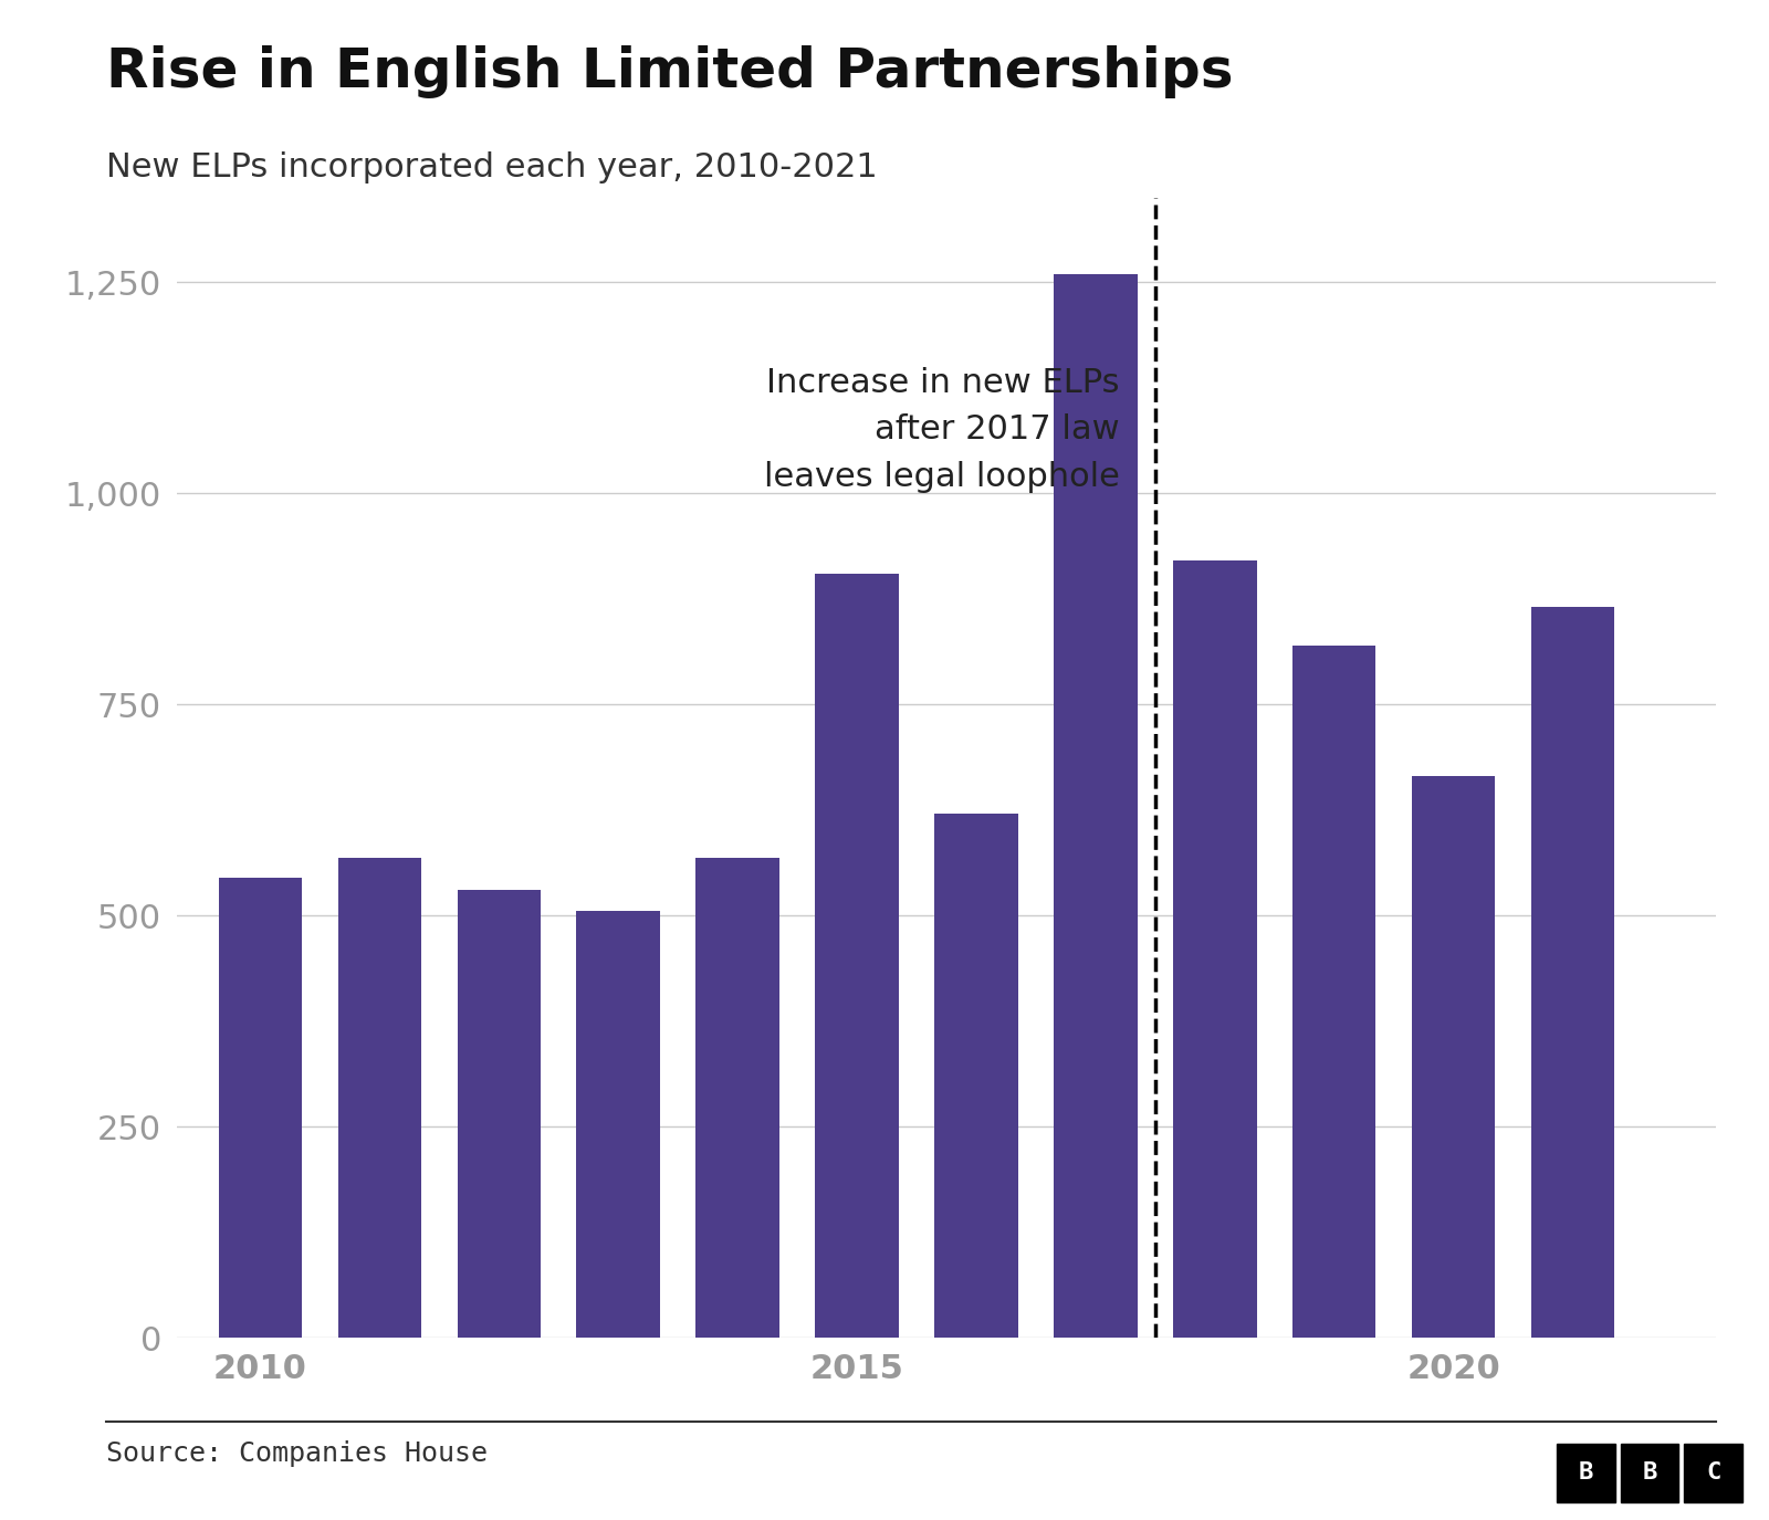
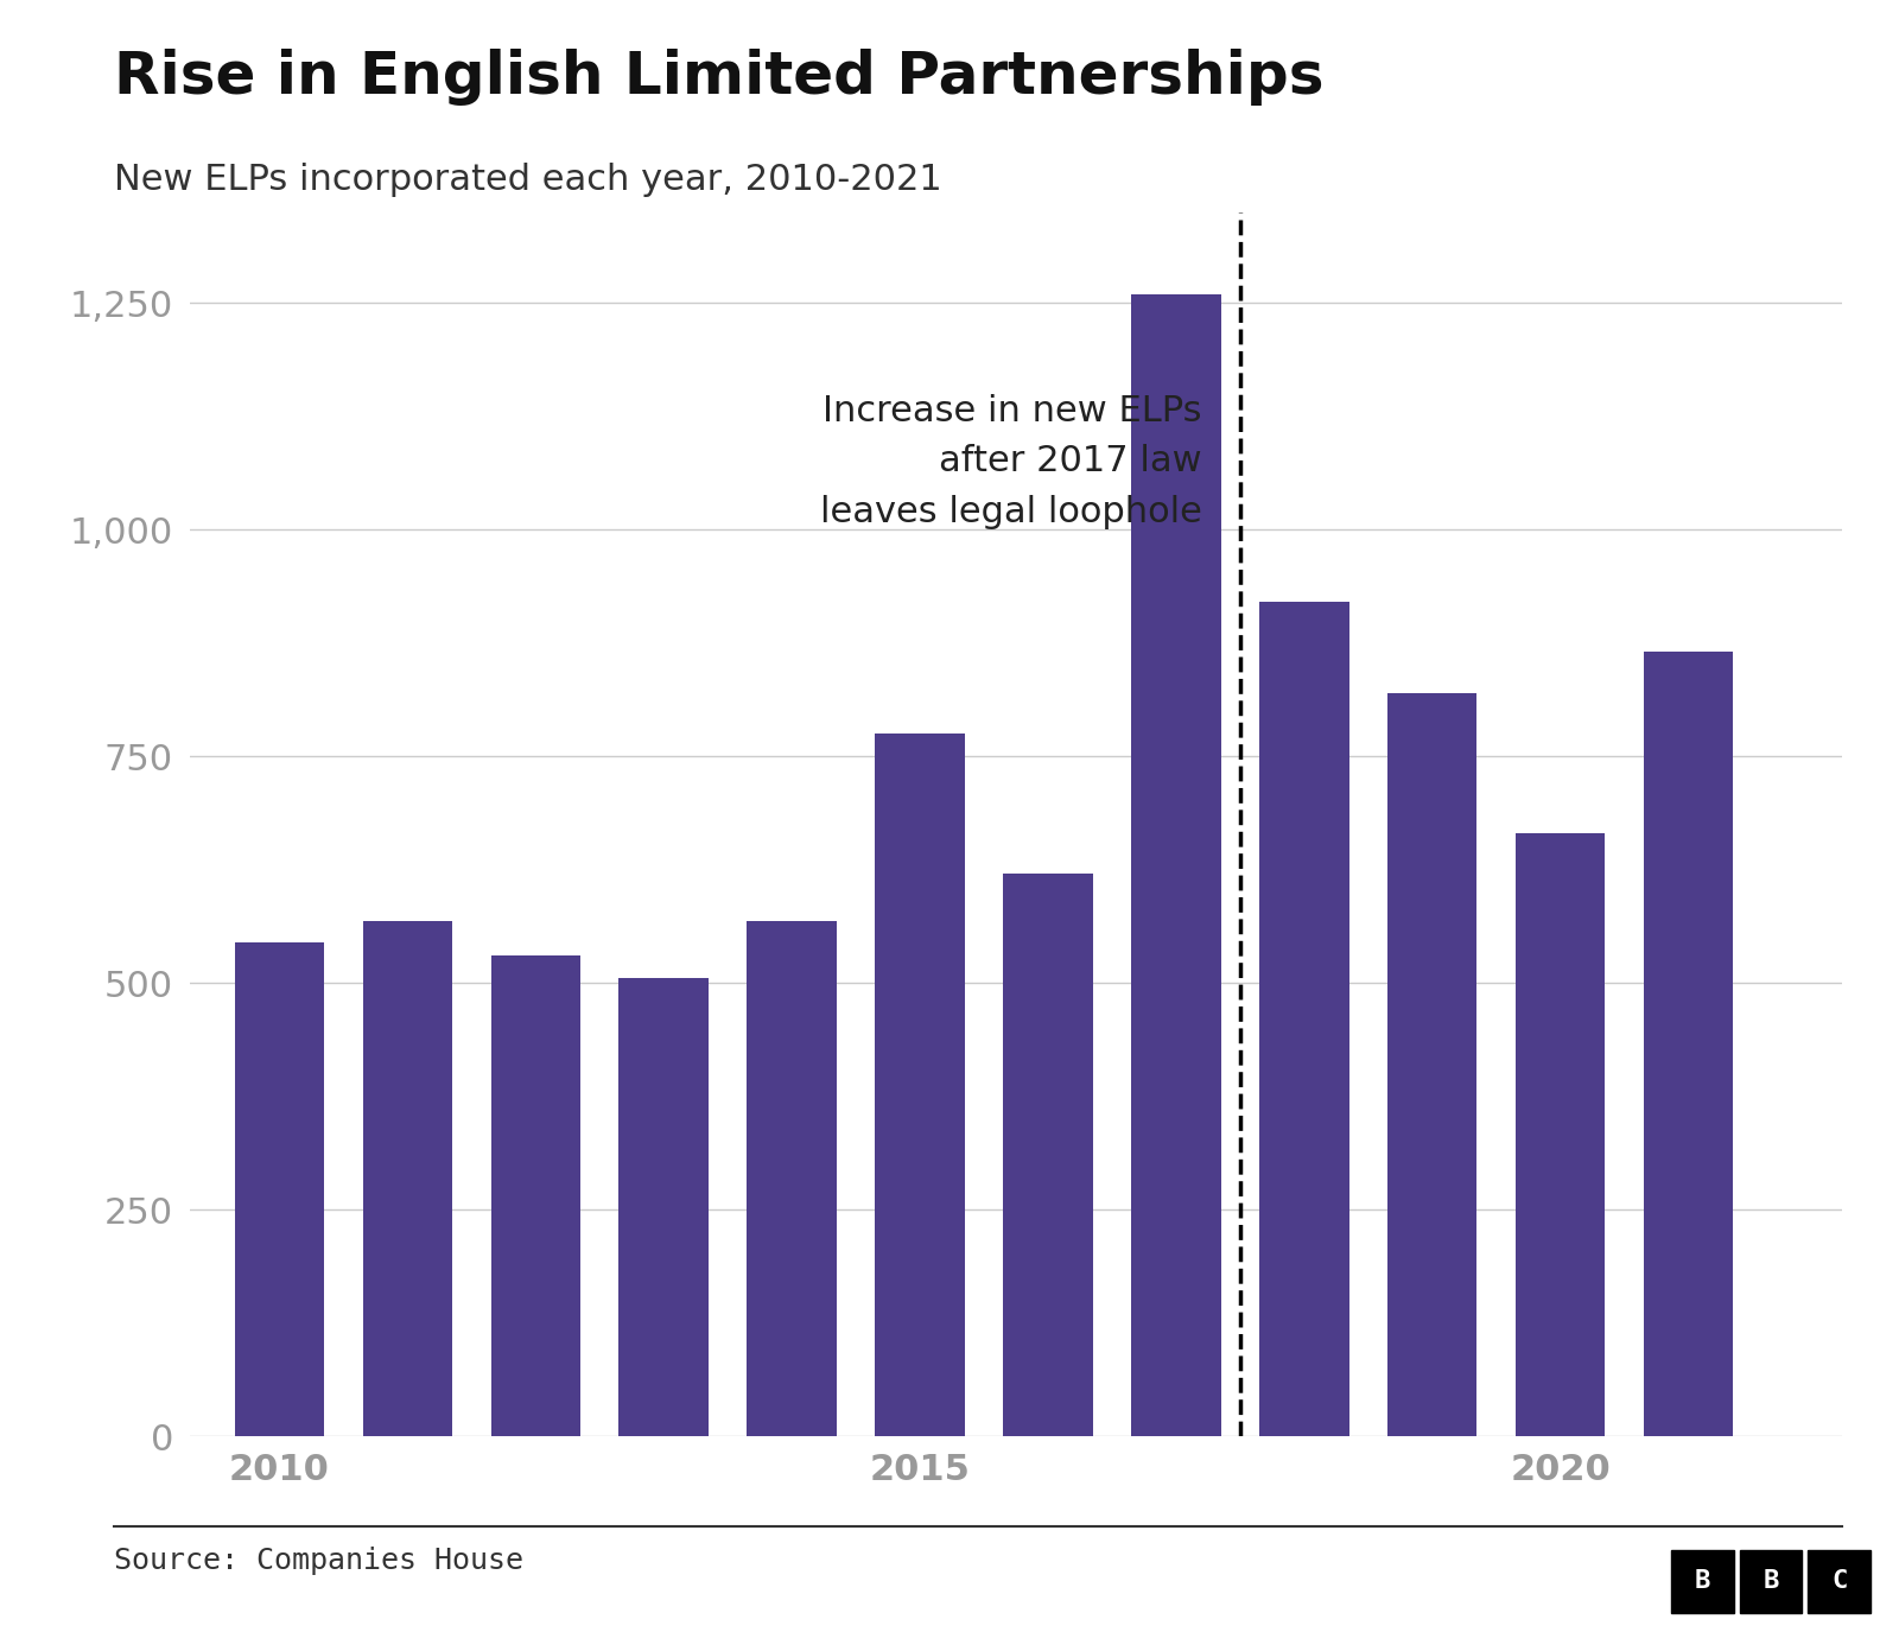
2015: 904 -> 775
